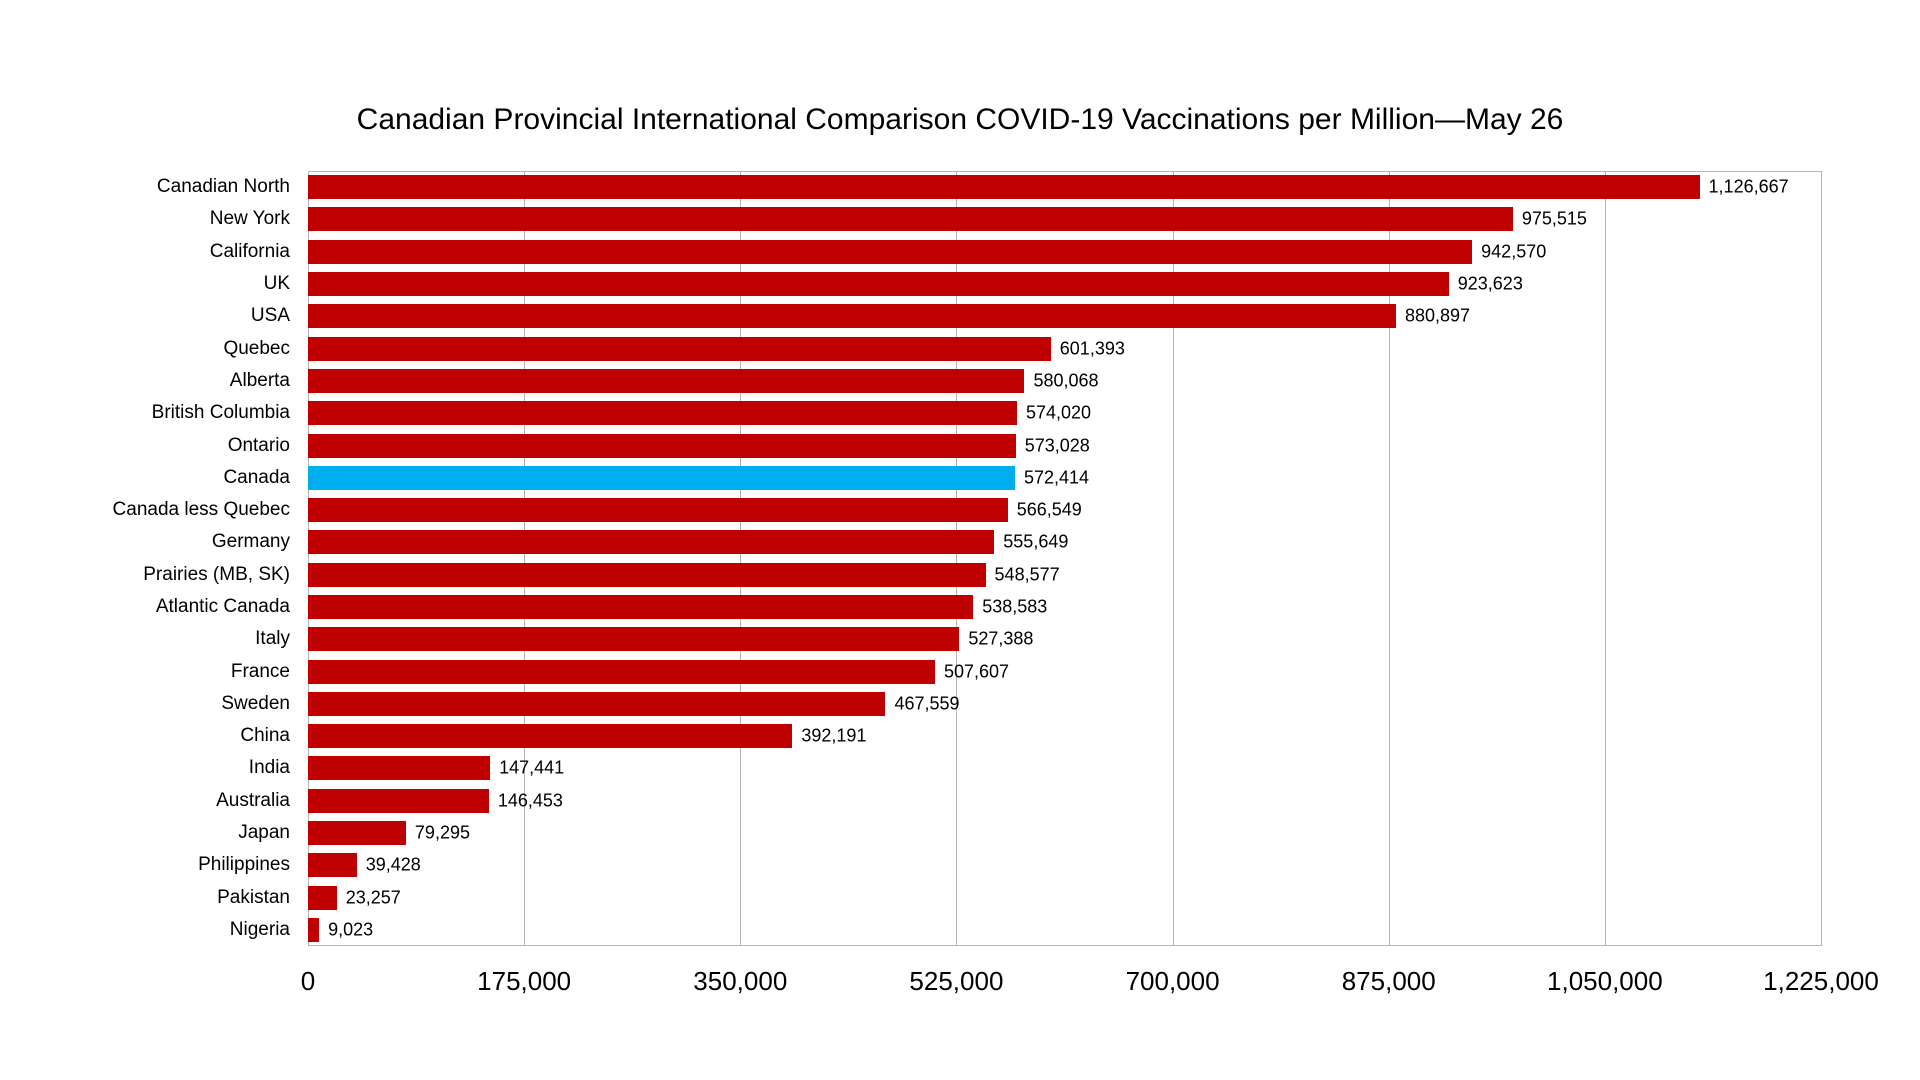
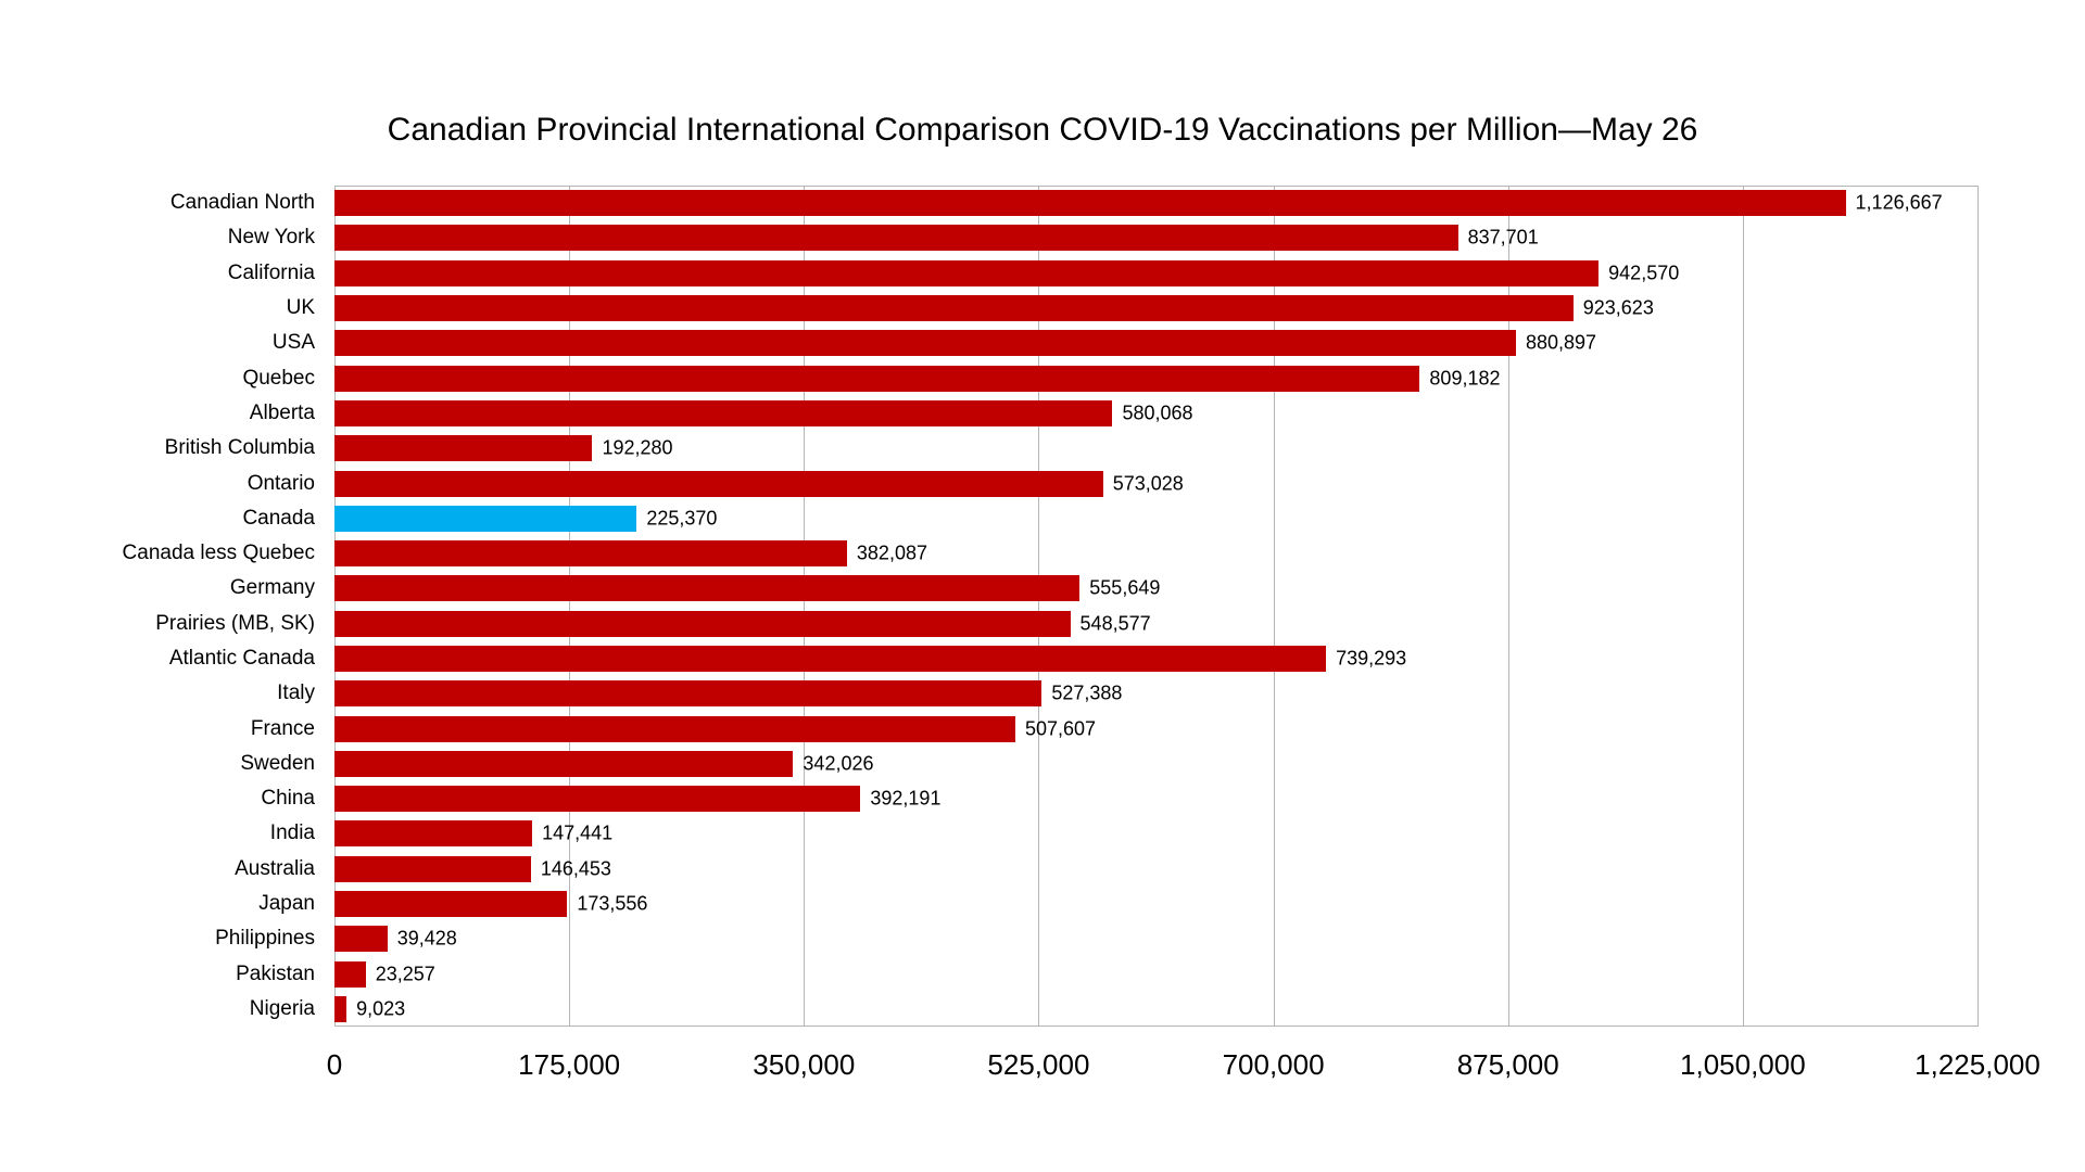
New York: 975,515 -> 837,701
Quebec: 601,393 -> 809,182
British Columbia: 574,020 -> 192,280
Canada: 572,414 -> 225,370
Canada less Quebec: 566,549 -> 382,087
Atlantic Canada: 538,583 -> 739,293
Sweden: 467,559 -> 342,026
Japan: 79,295 -> 173,556
